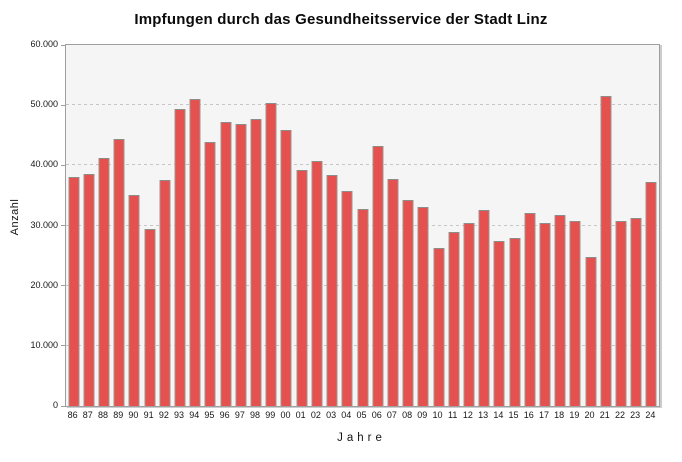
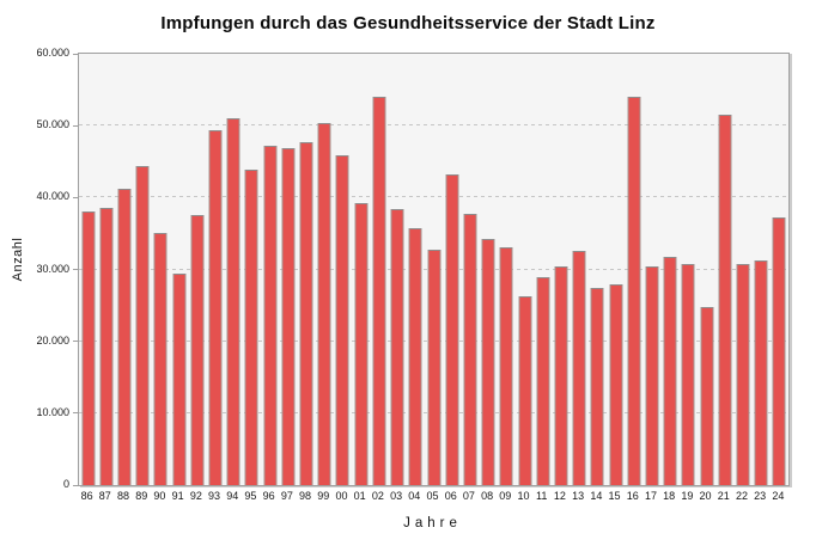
02: 41000 -> 54000
16: 32000 -> 54000
